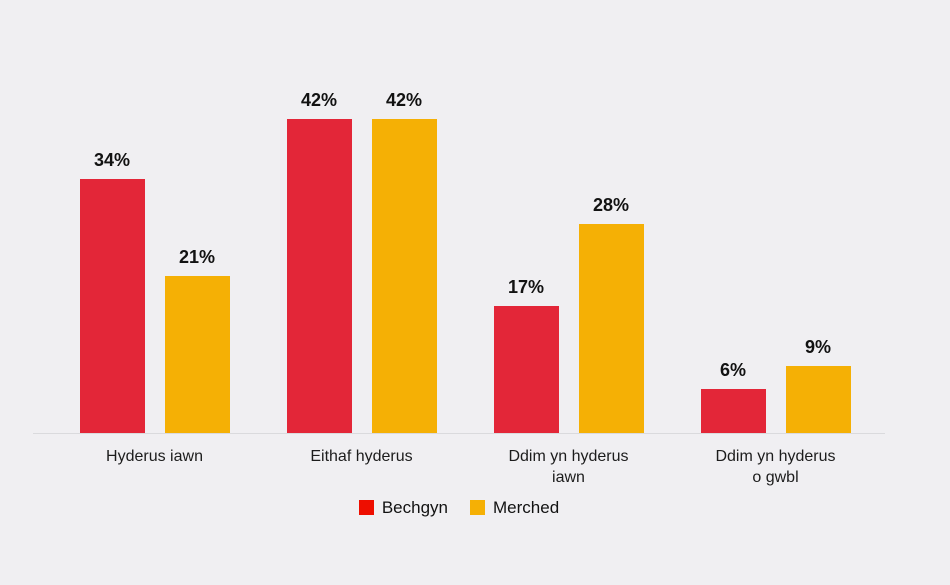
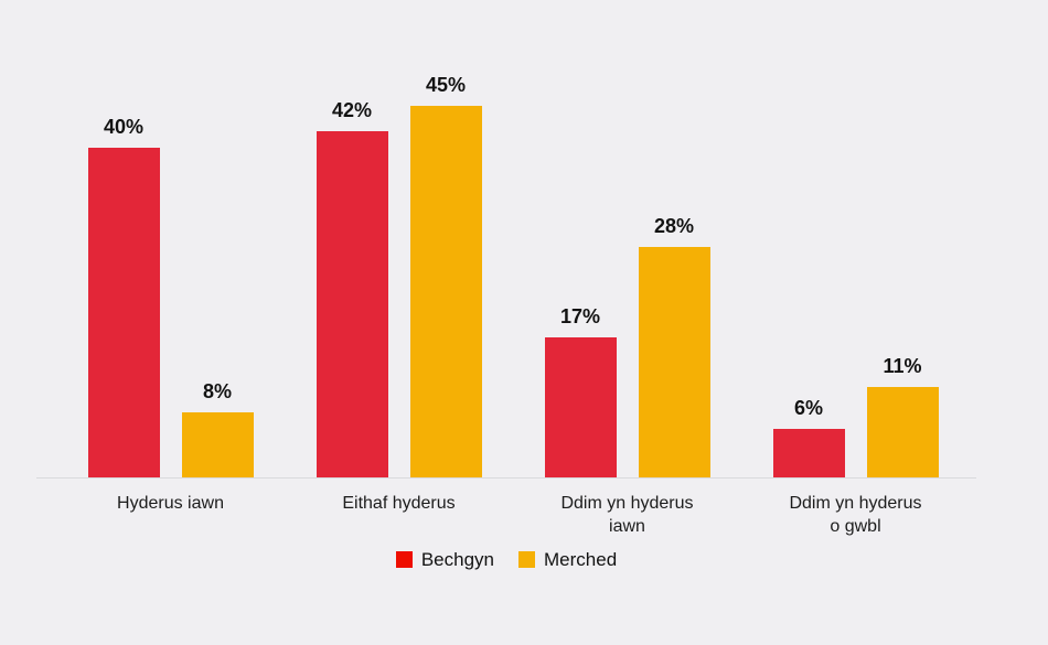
Bechgyn/Hyderus iawn: 34% -> 40%
Merched/Hyderus iawn: 21% -> 8%
Merched/Eithaf hyderus: 42% -> 45%
Merched/Ddim yn hyderus o gwbl: 9% -> 11%
